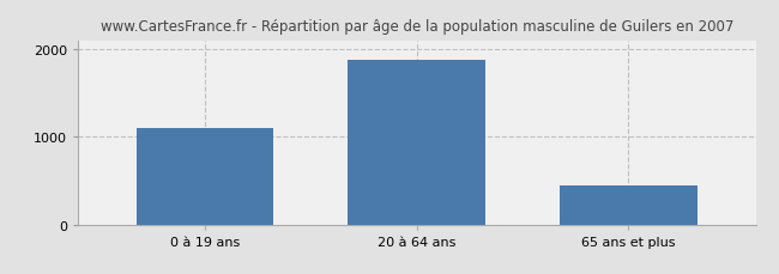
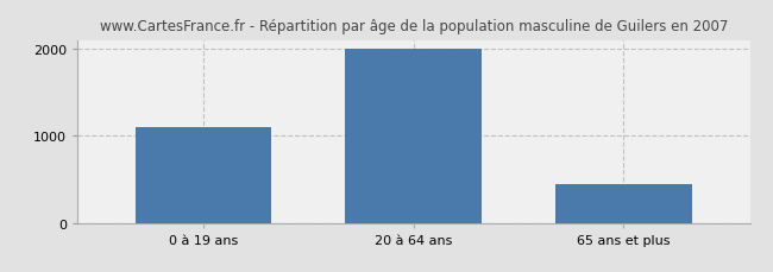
20 à 64 ans: 1880 -> 2000
